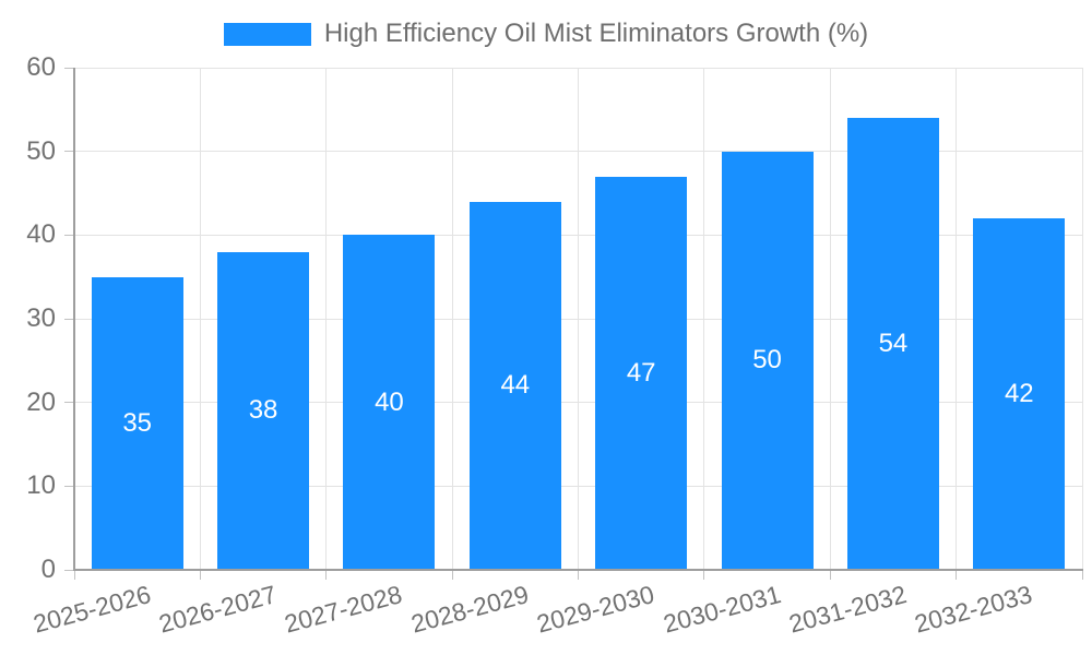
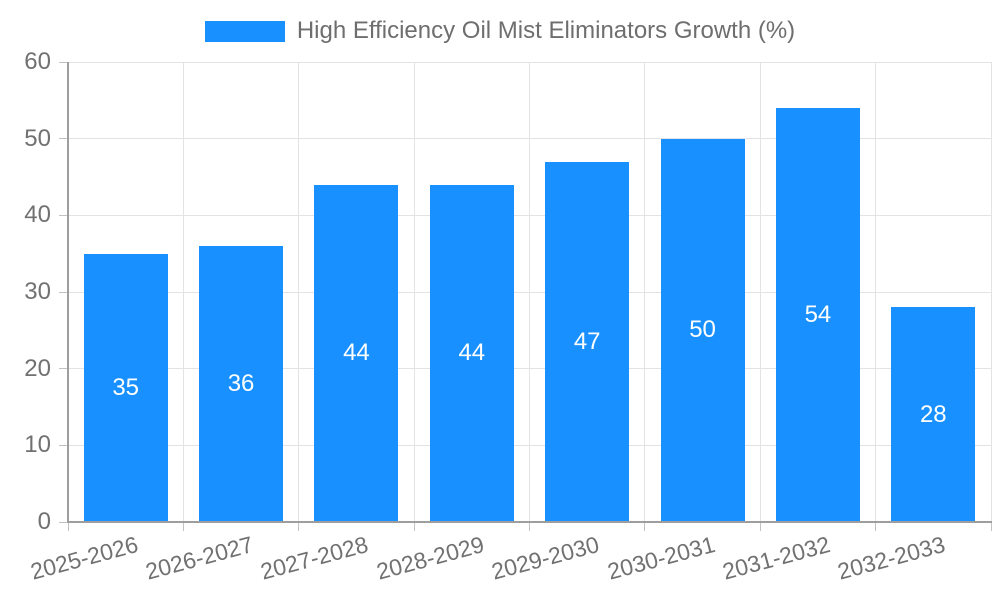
2026-2027: 38 -> 36
2027-2028: 40 -> 44
2032-2033: 42 -> 28
